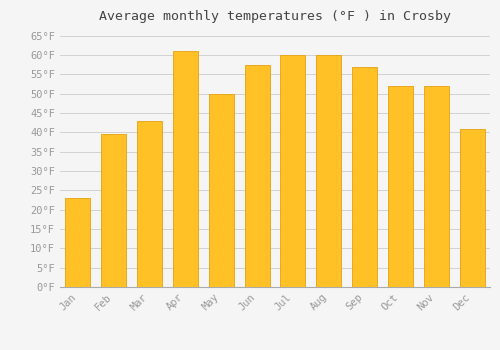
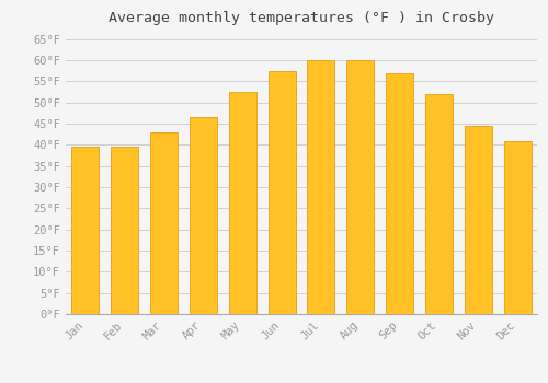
Jan: 23.0°F -> 39.5°F
Apr: 61.0°F -> 46.5°F
May: 50.0°F -> 52.5°F
Nov: 52.0°F -> 44.5°F
